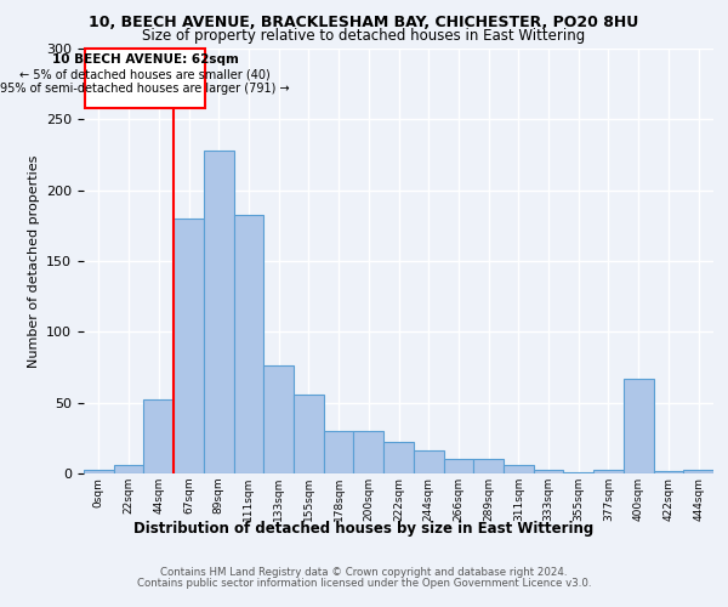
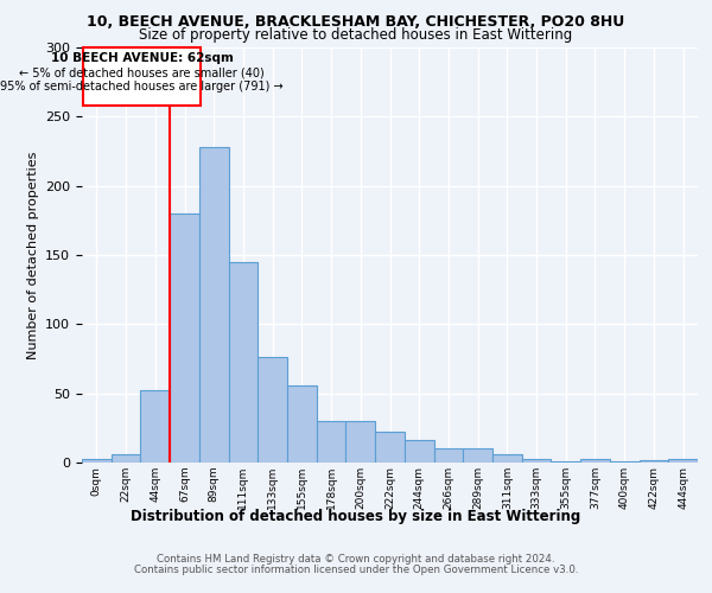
111sqm: 183 -> 145
400sqm: 67 -> 1
